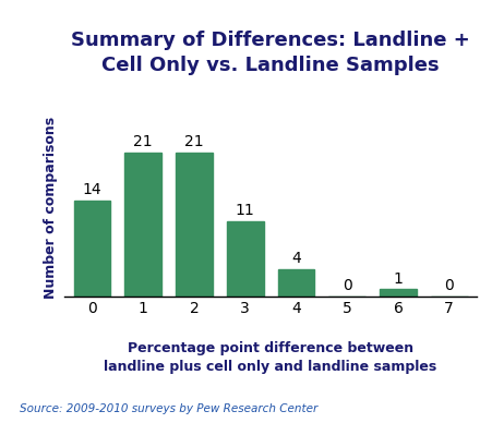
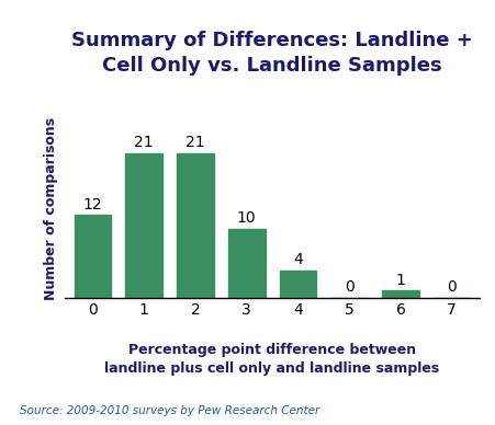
0: 14 -> 12
3: 11 -> 10
